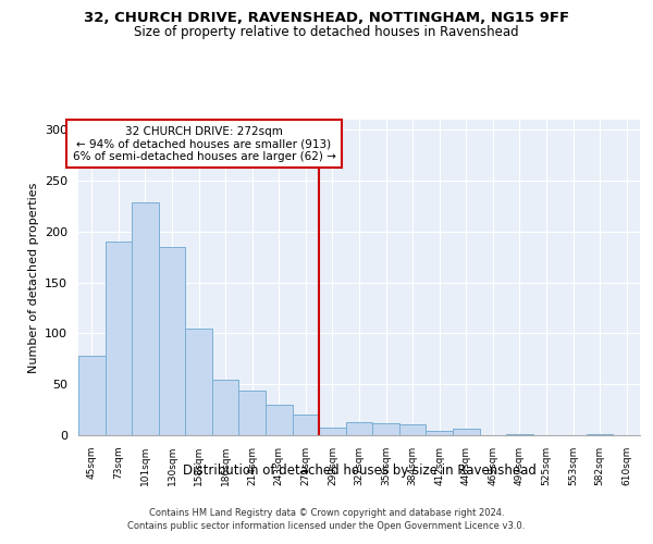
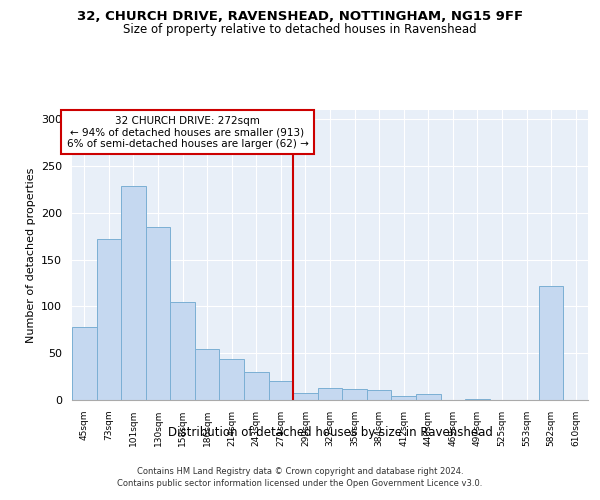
73sqm: 190 -> 172
582sqm: 1 -> 122
